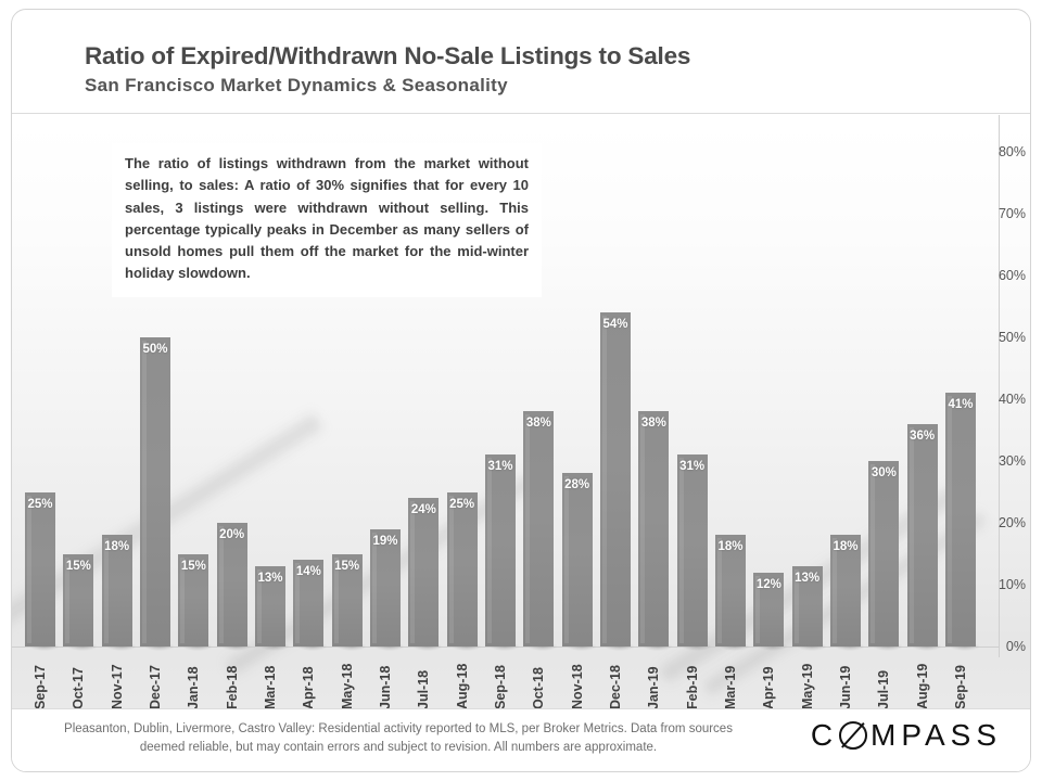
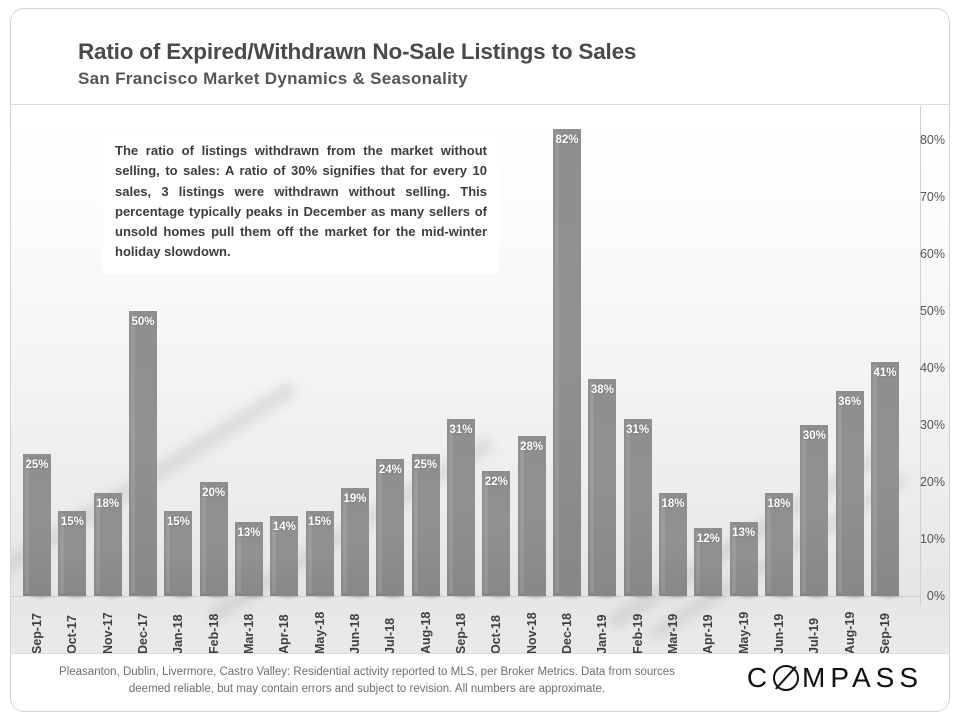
Oct-18: 38% -> 22%
Dec-18: 54% -> 82%
